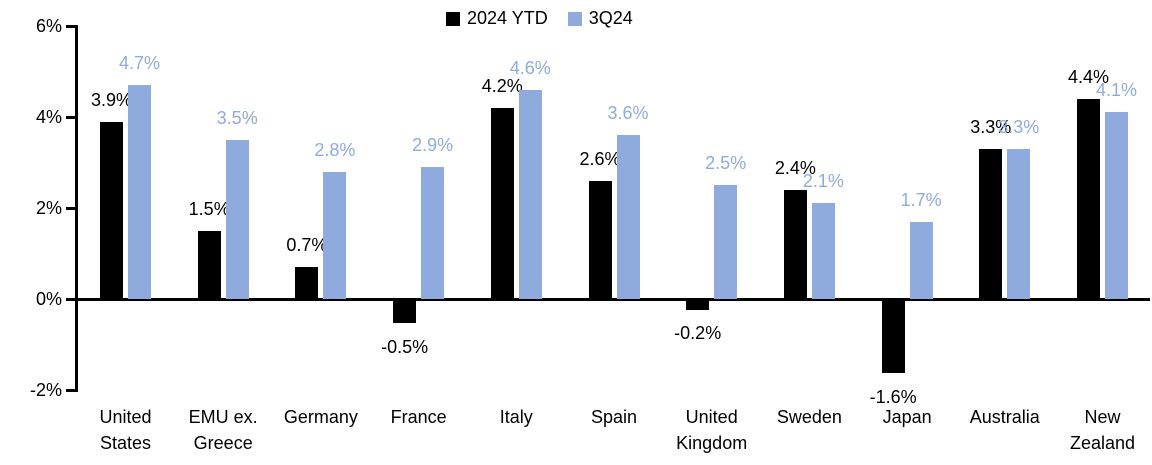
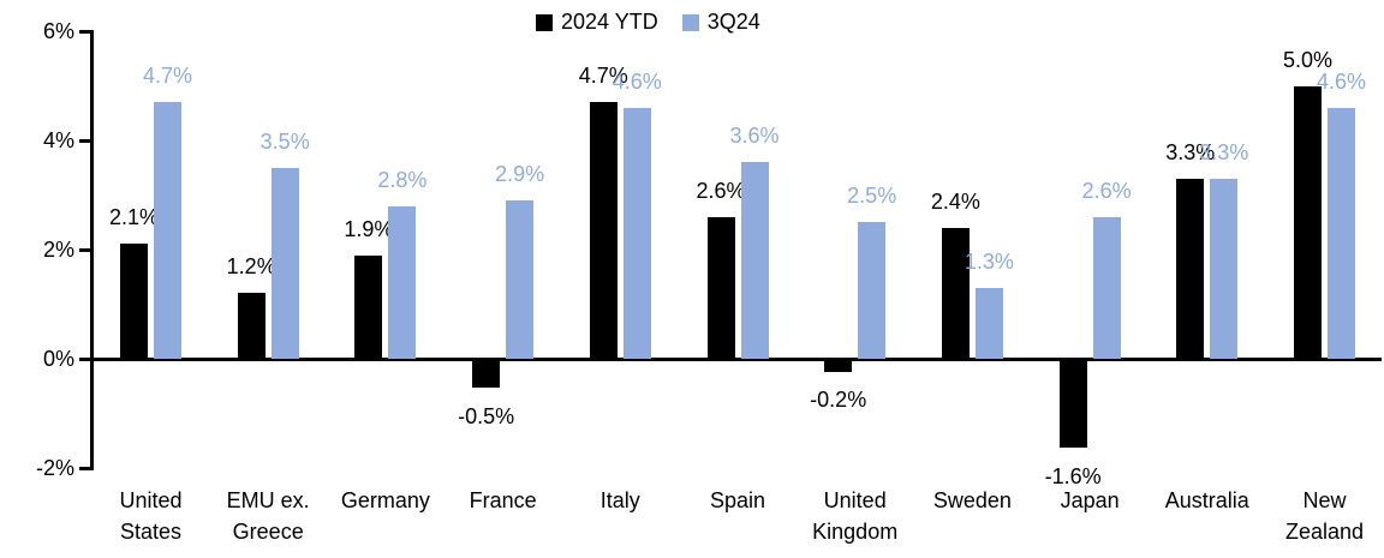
2024 YTD/United States: 3.9% -> 2.1%
2024 YTD/EMU ex. Greece: 1.5% -> 1.2%
2024 YTD/Germany: 0.7% -> 1.9%
2024 YTD/Italy: 4.2% -> 4.7%
3Q24/Sweden: 2.1% -> 1.3%
3Q24/Japan: 1.7% -> 2.6%
2024 YTD/New Zealand: 4.4% -> 5.0%
3Q24/New Zealand: 4.1% -> 4.6%
